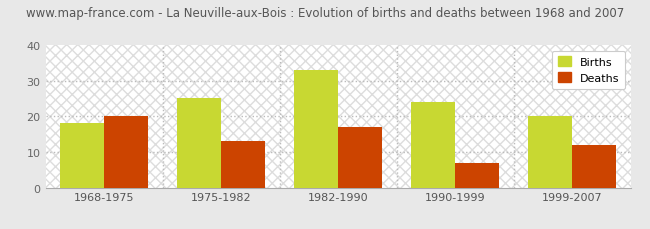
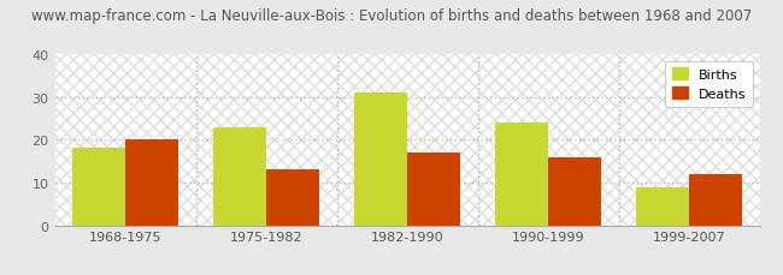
Births/1975-1982: 25 -> 23
Births/1982-1990: 33 -> 31
Deaths/1990-1999: 7 -> 16
Births/1999-2007: 20 -> 9
